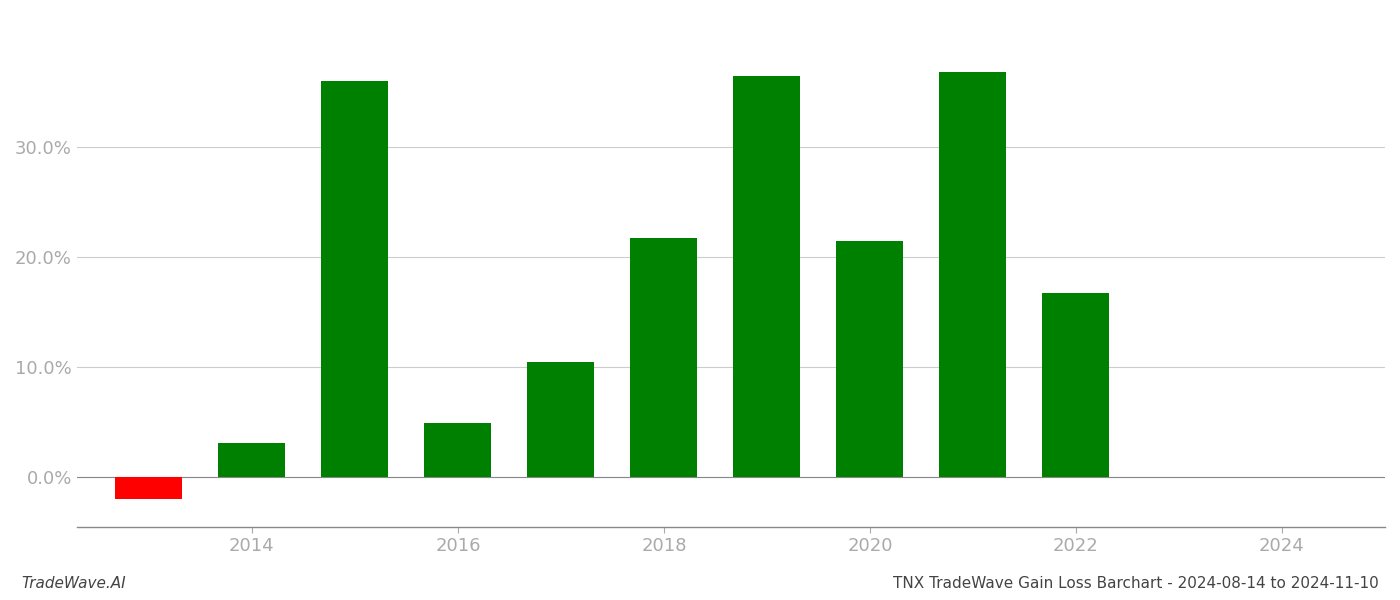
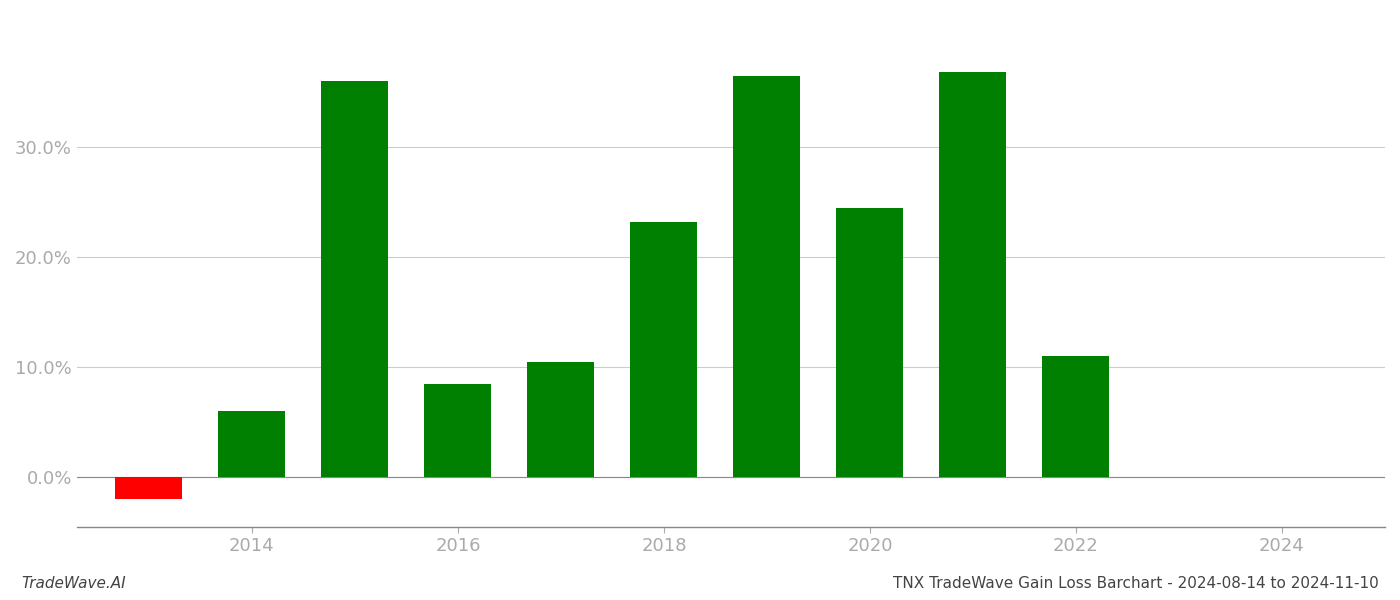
2014: 3.1% -> 6.0%
2016: 4.9% -> 8.5%
2018: 21.7% -> 23.2%
2020: 21.5% -> 24.5%
2022: 16.7% -> 11.0%
